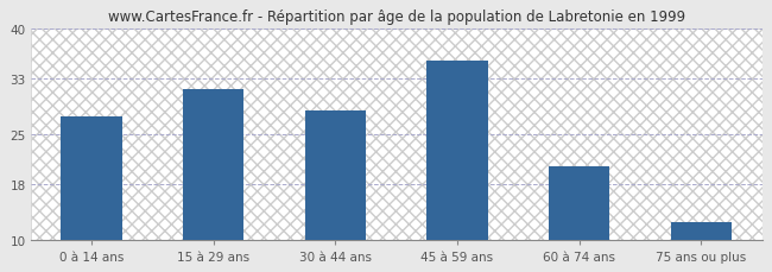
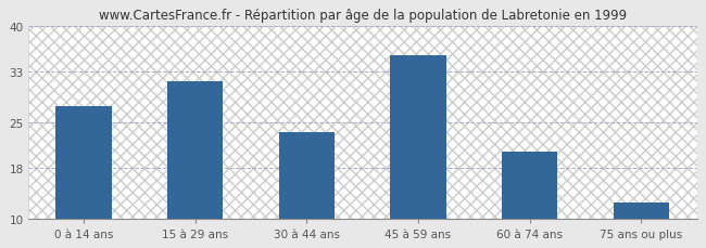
30 à 44 ans: 28.5 -> 23.6
